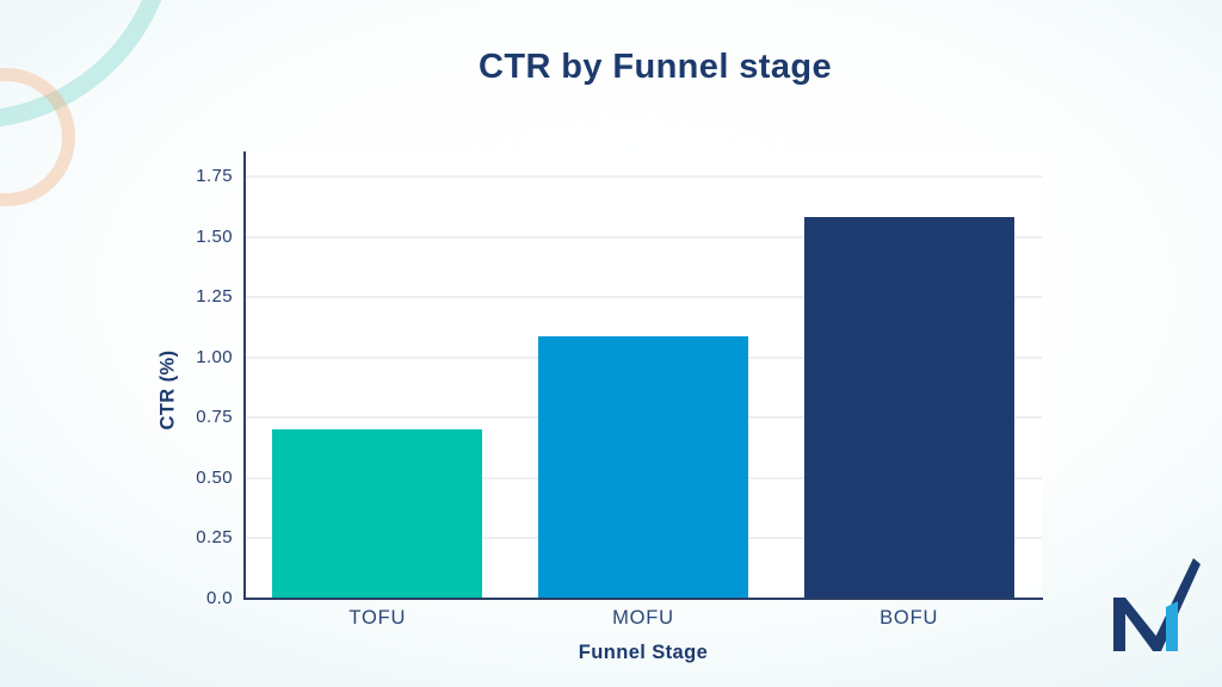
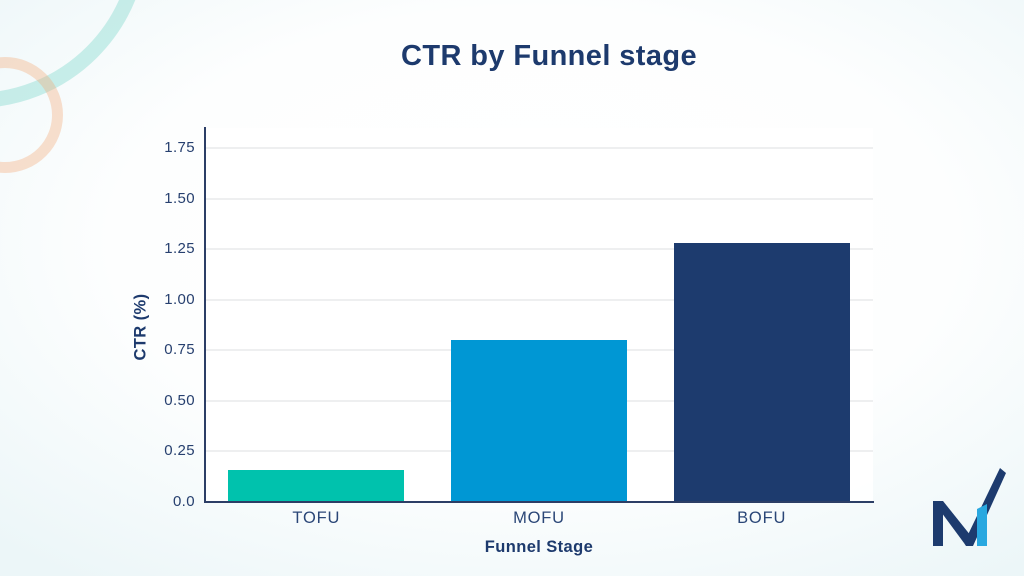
TOFU: 0.70 -> 0.16
MOFU: 1.09 -> 0.80
BOFU: 1.58 -> 1.28
